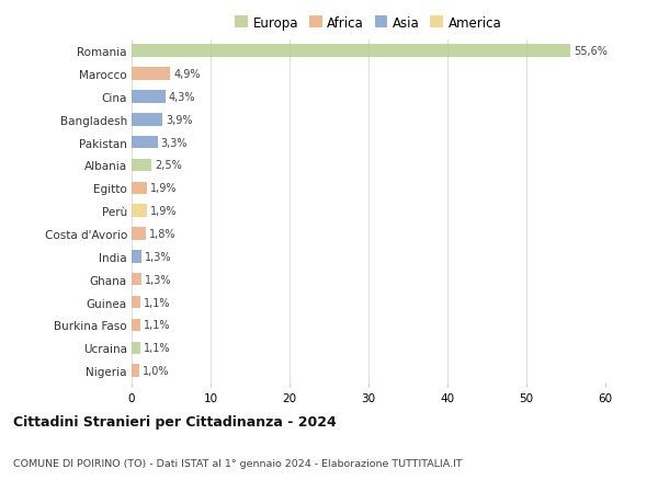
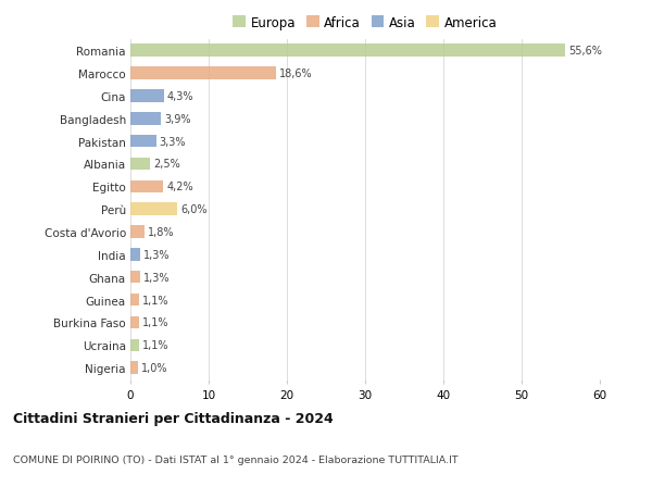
Marocco: 4,9% -> 18,6%
Egitto: 1,9% -> 4,2%
Perù: 1,9% -> 6,0%
